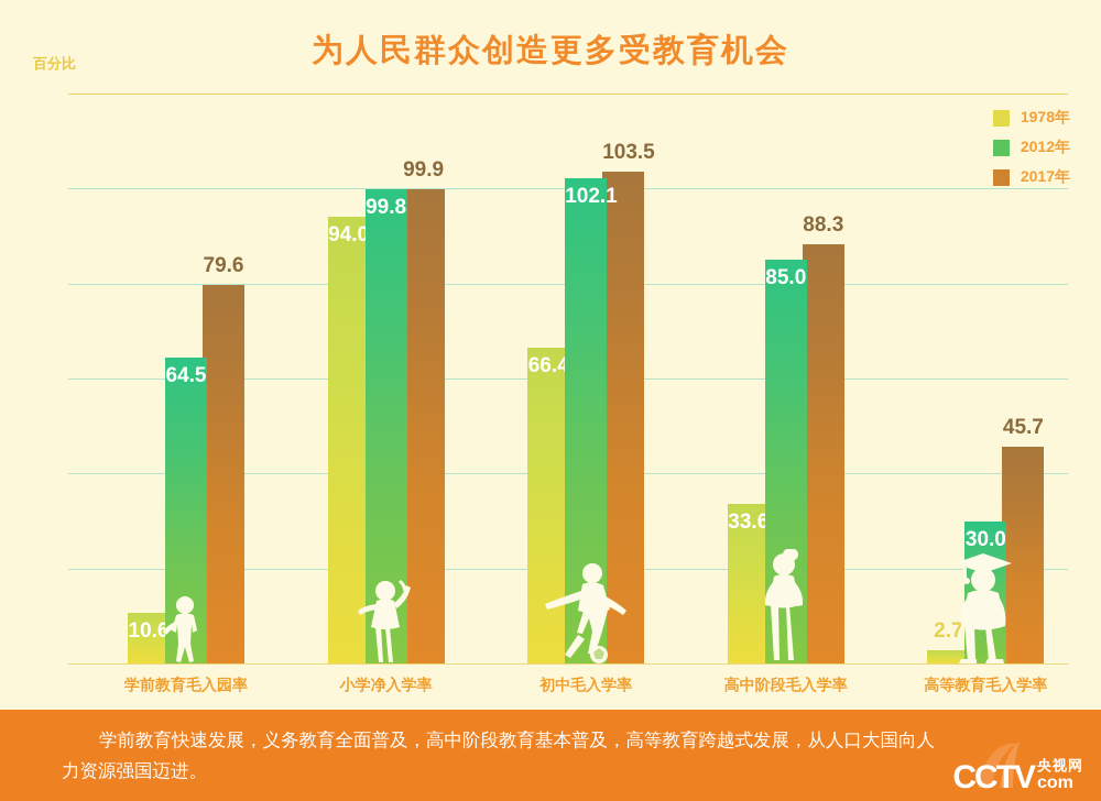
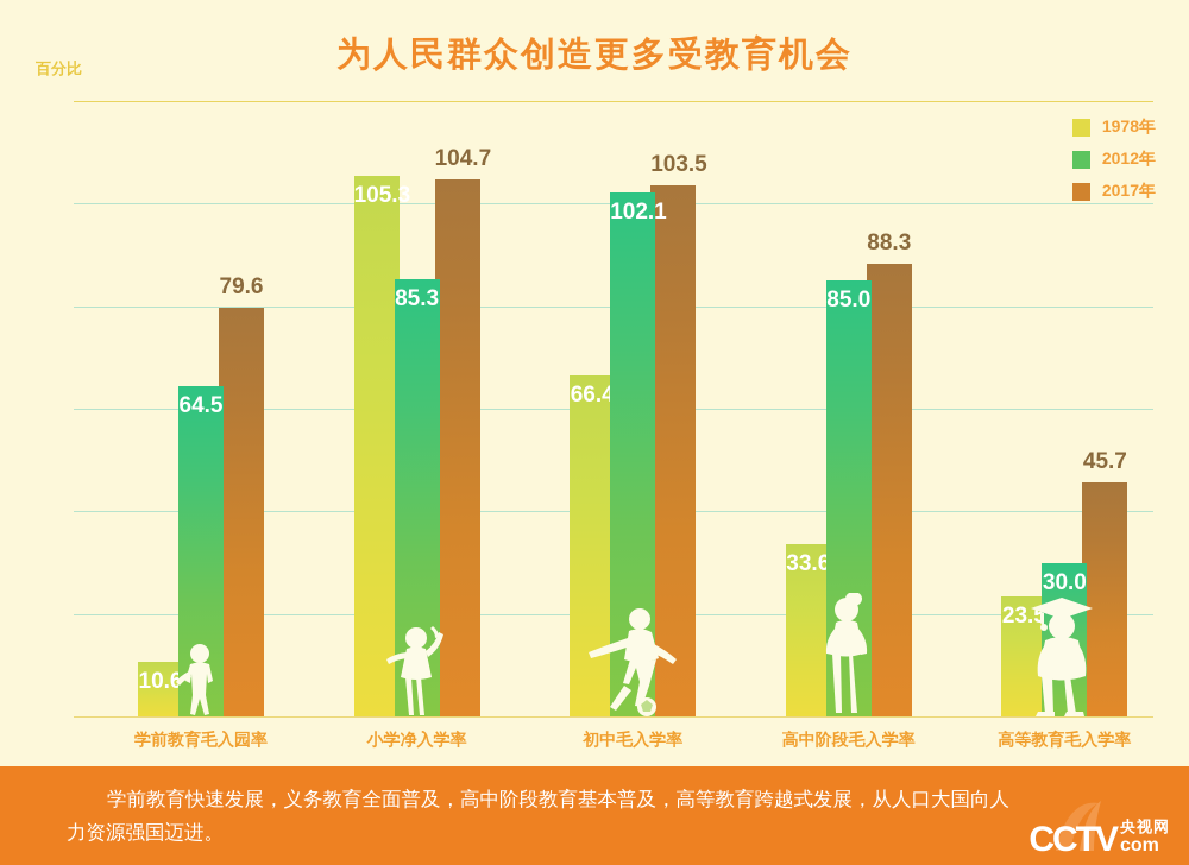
1978年/小学净入学率: 94.0 -> 105.3
2012年/小学净入学率: 99.8 -> 85.3
2017年/小学净入学率: 99.9 -> 104.7
1978年/高等教育毛入学率: 2.7 -> 23.5
